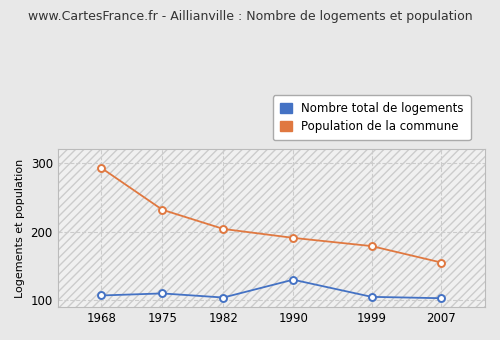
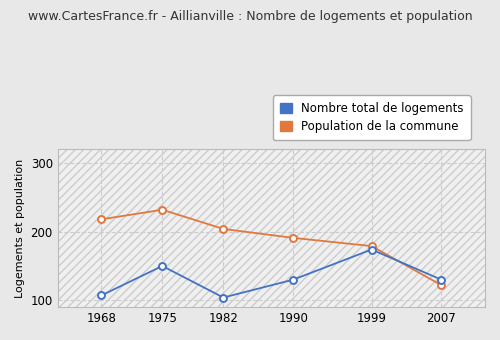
Population de la commune/1968: 293 -> 218
Nombre total de logements/1975: 110 -> 150
Nombre total de logements/1999: 105 -> 174
Nombre total de logements/2007: 103 -> 130
Population de la commune/2007: 155 -> 122
